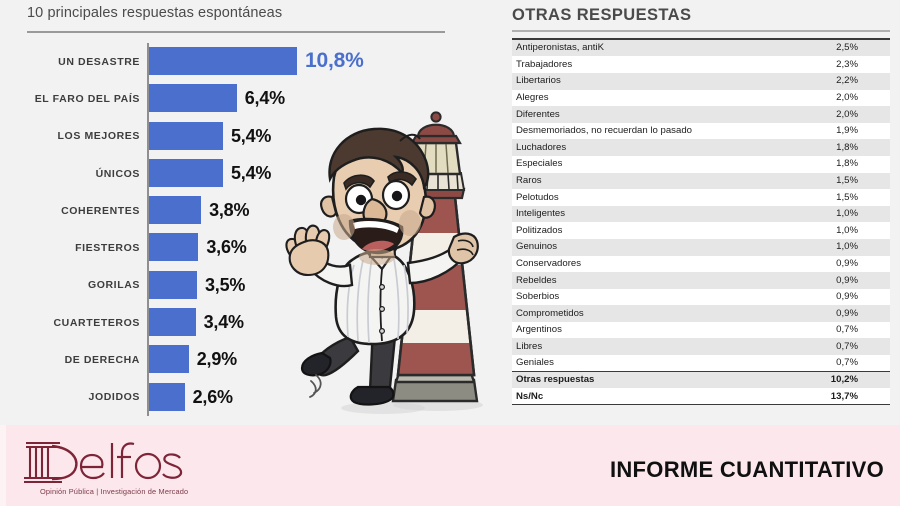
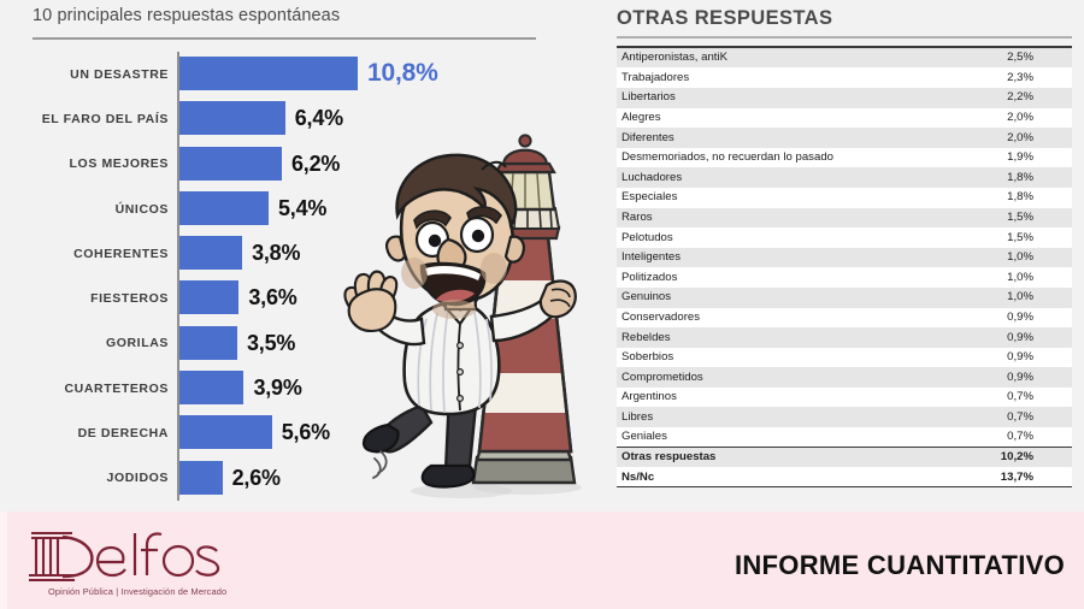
LOS MEJORES: 5,4% -> 6,2%
CUARTETEROS: 3,4% -> 3,9%
DE DERECHA: 2,9% -> 5,6%
